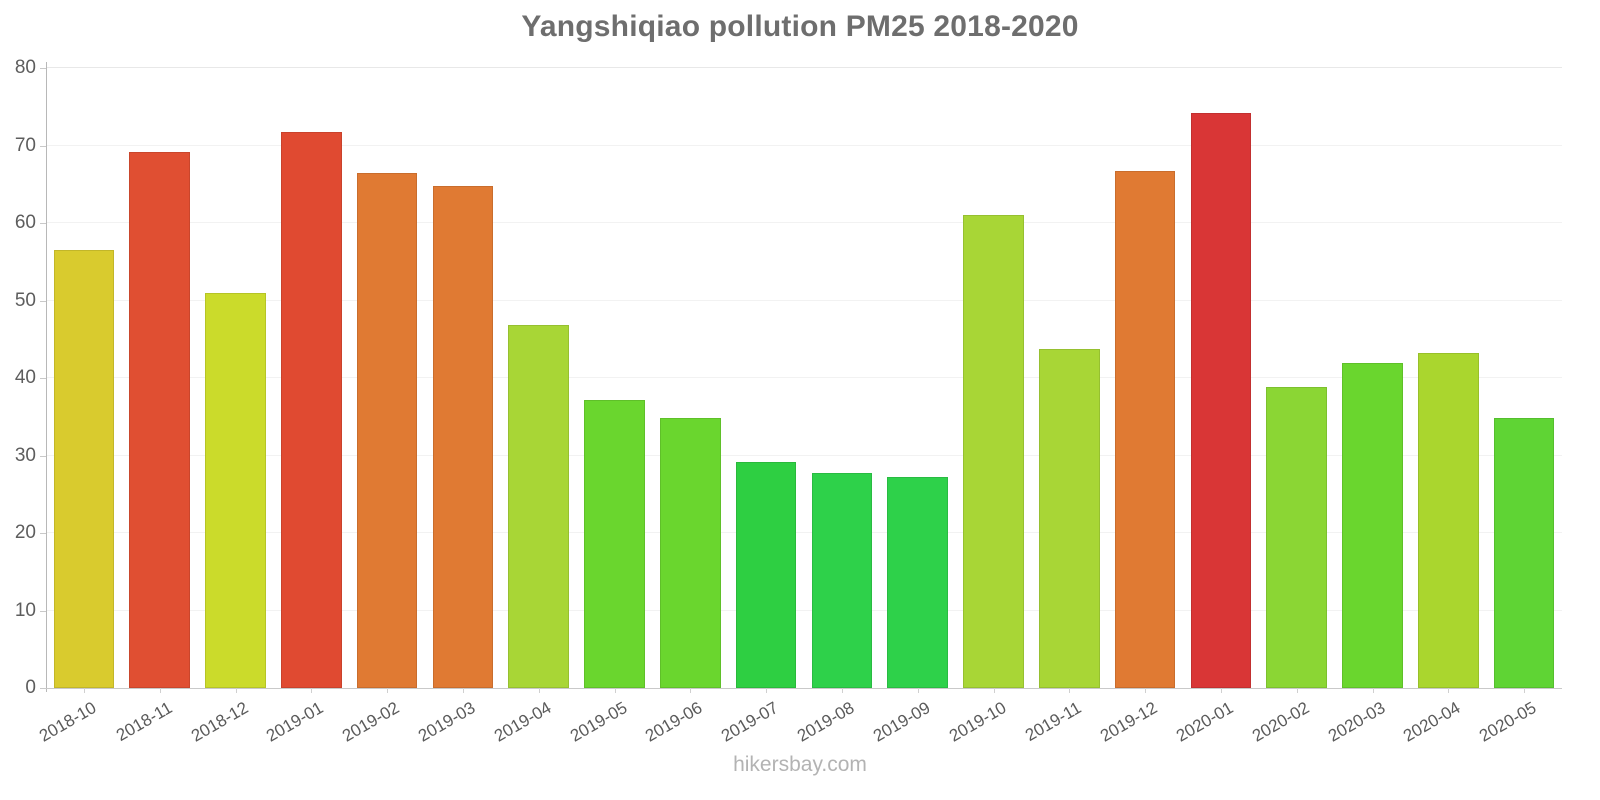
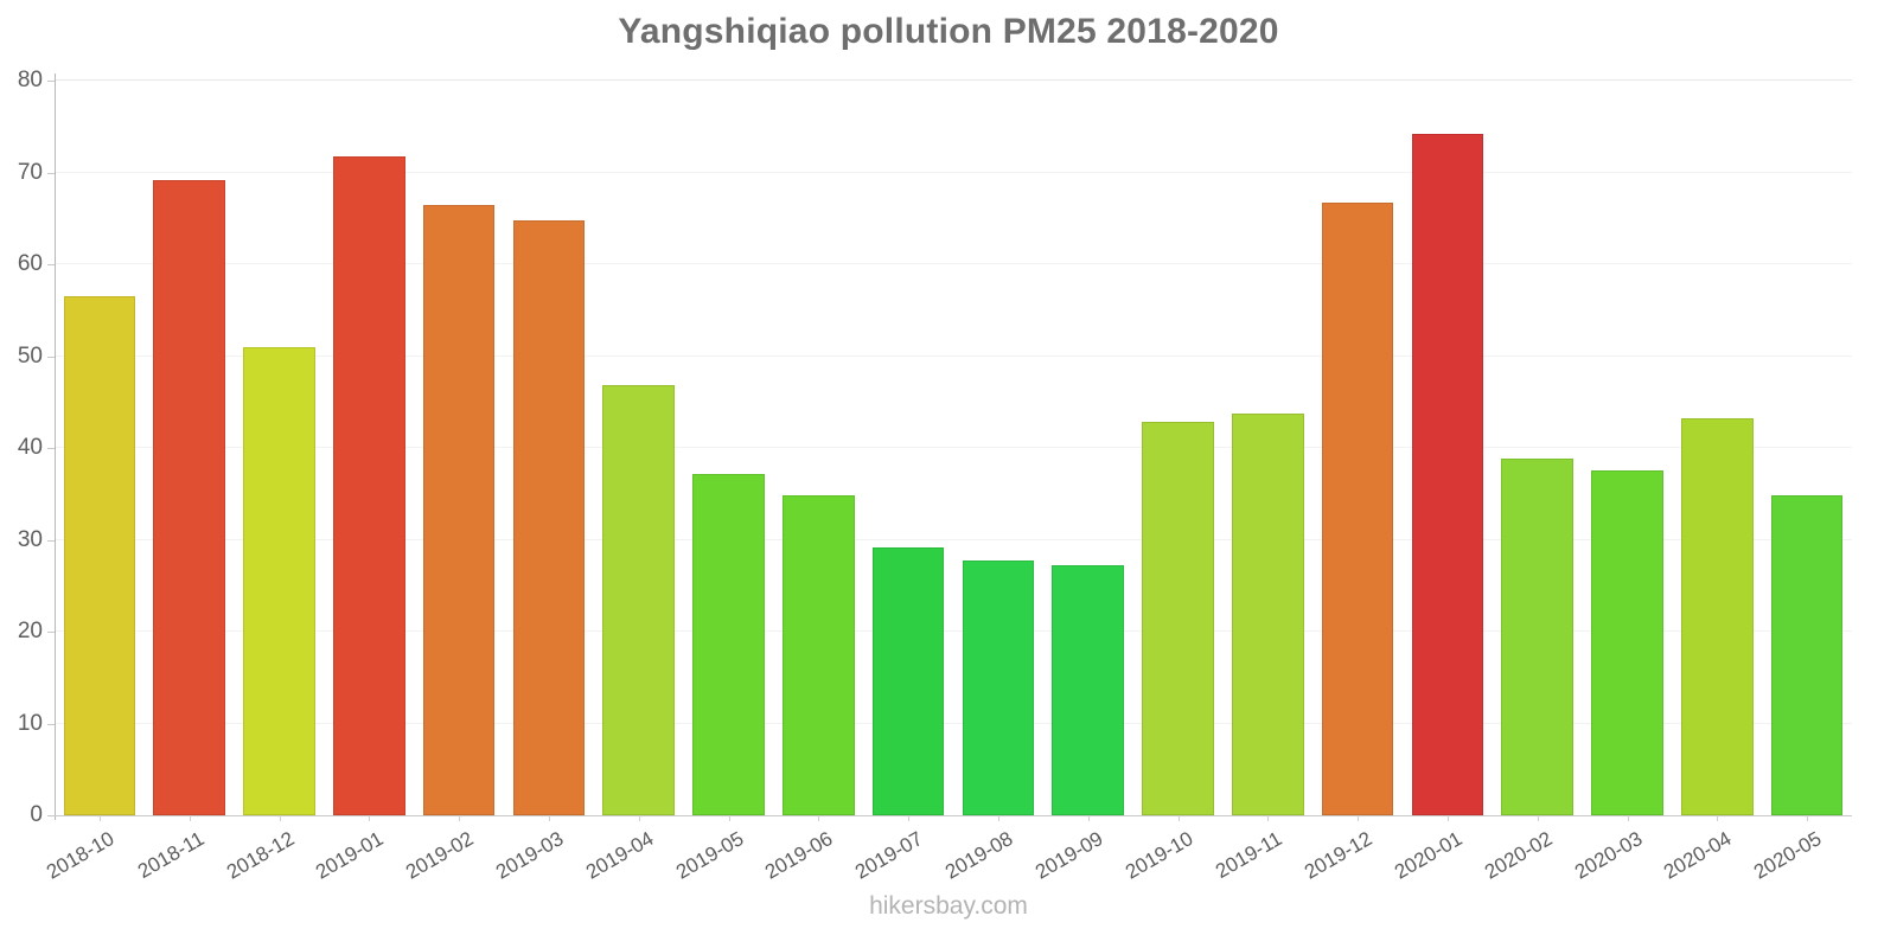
2019-10: 61 -> 43
2020-03: 42 -> 38
